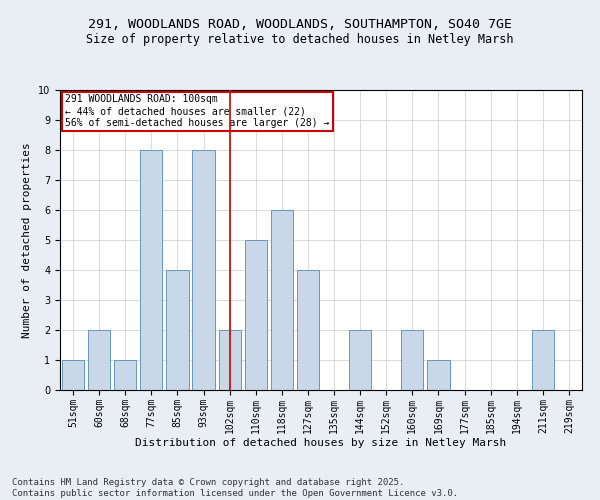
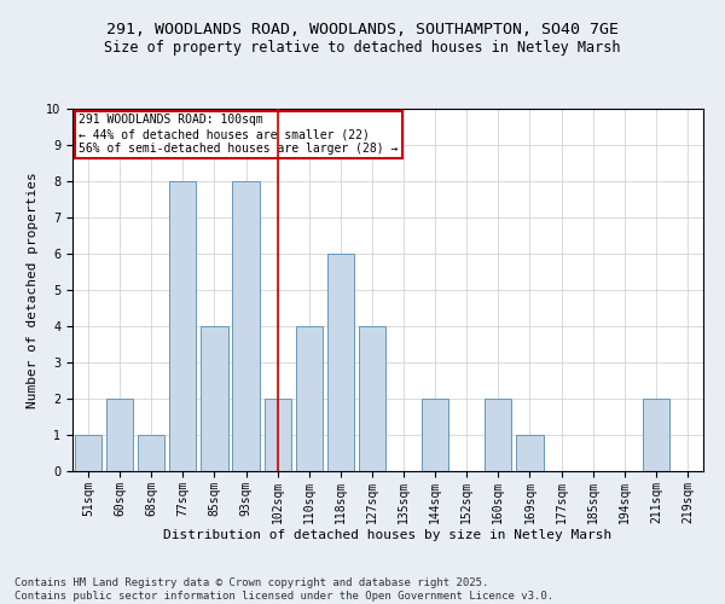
110sqm: 5 -> 4
